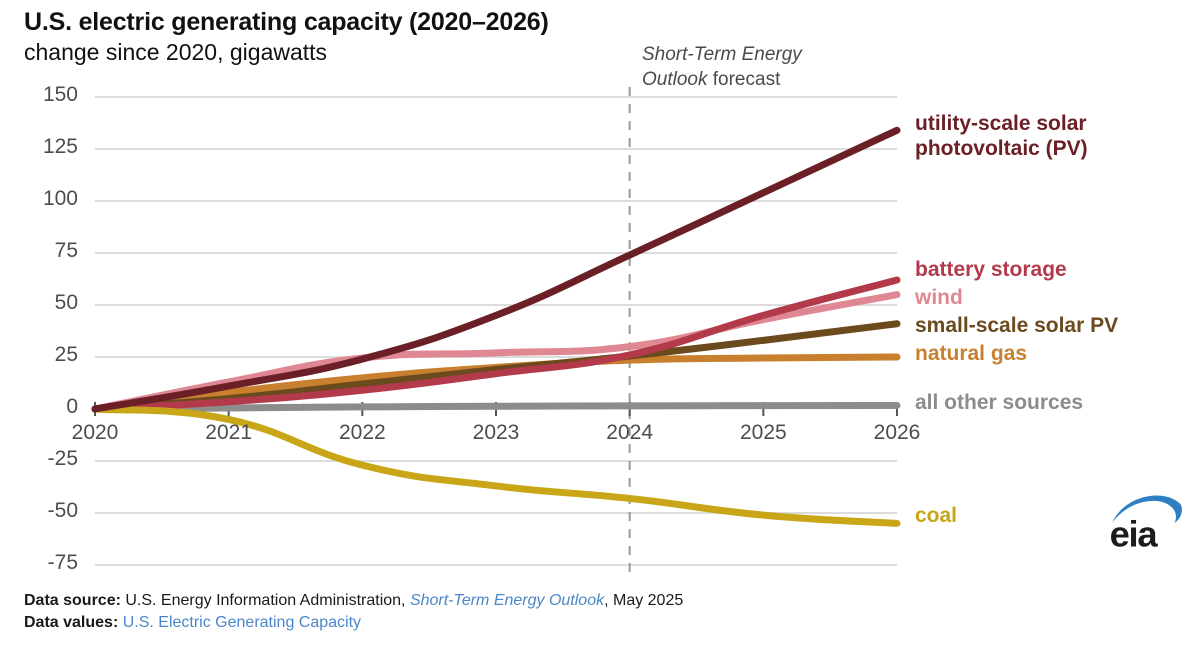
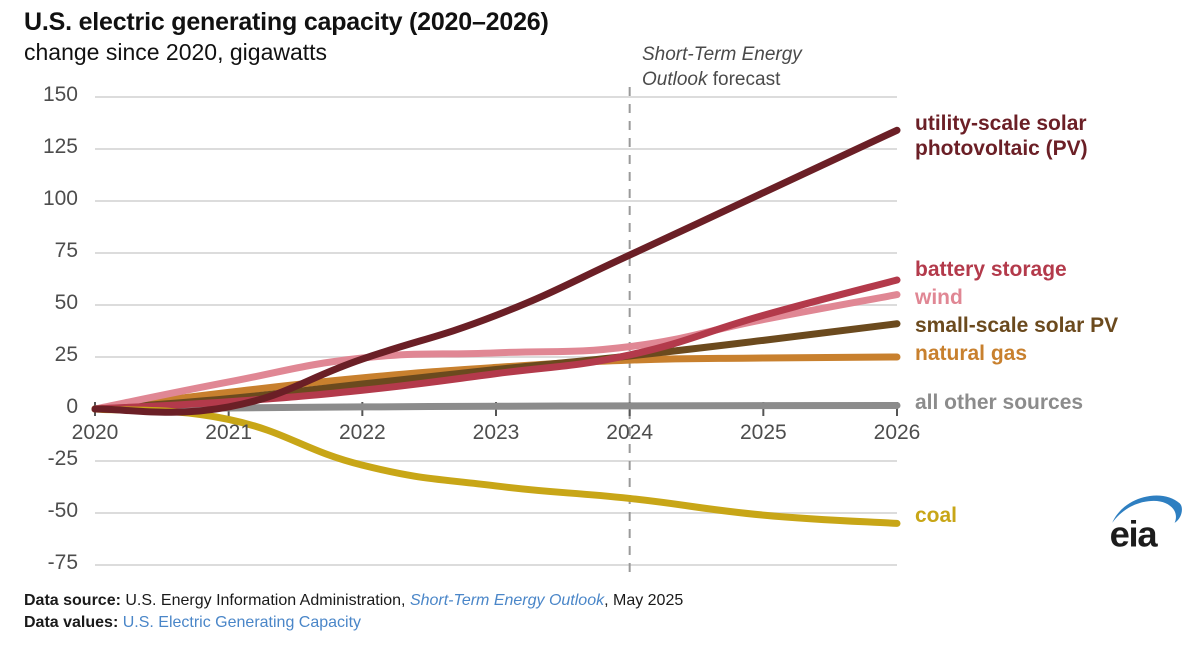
utility-scale solar photovoltaic (PV)/2021: 11 -> 1
